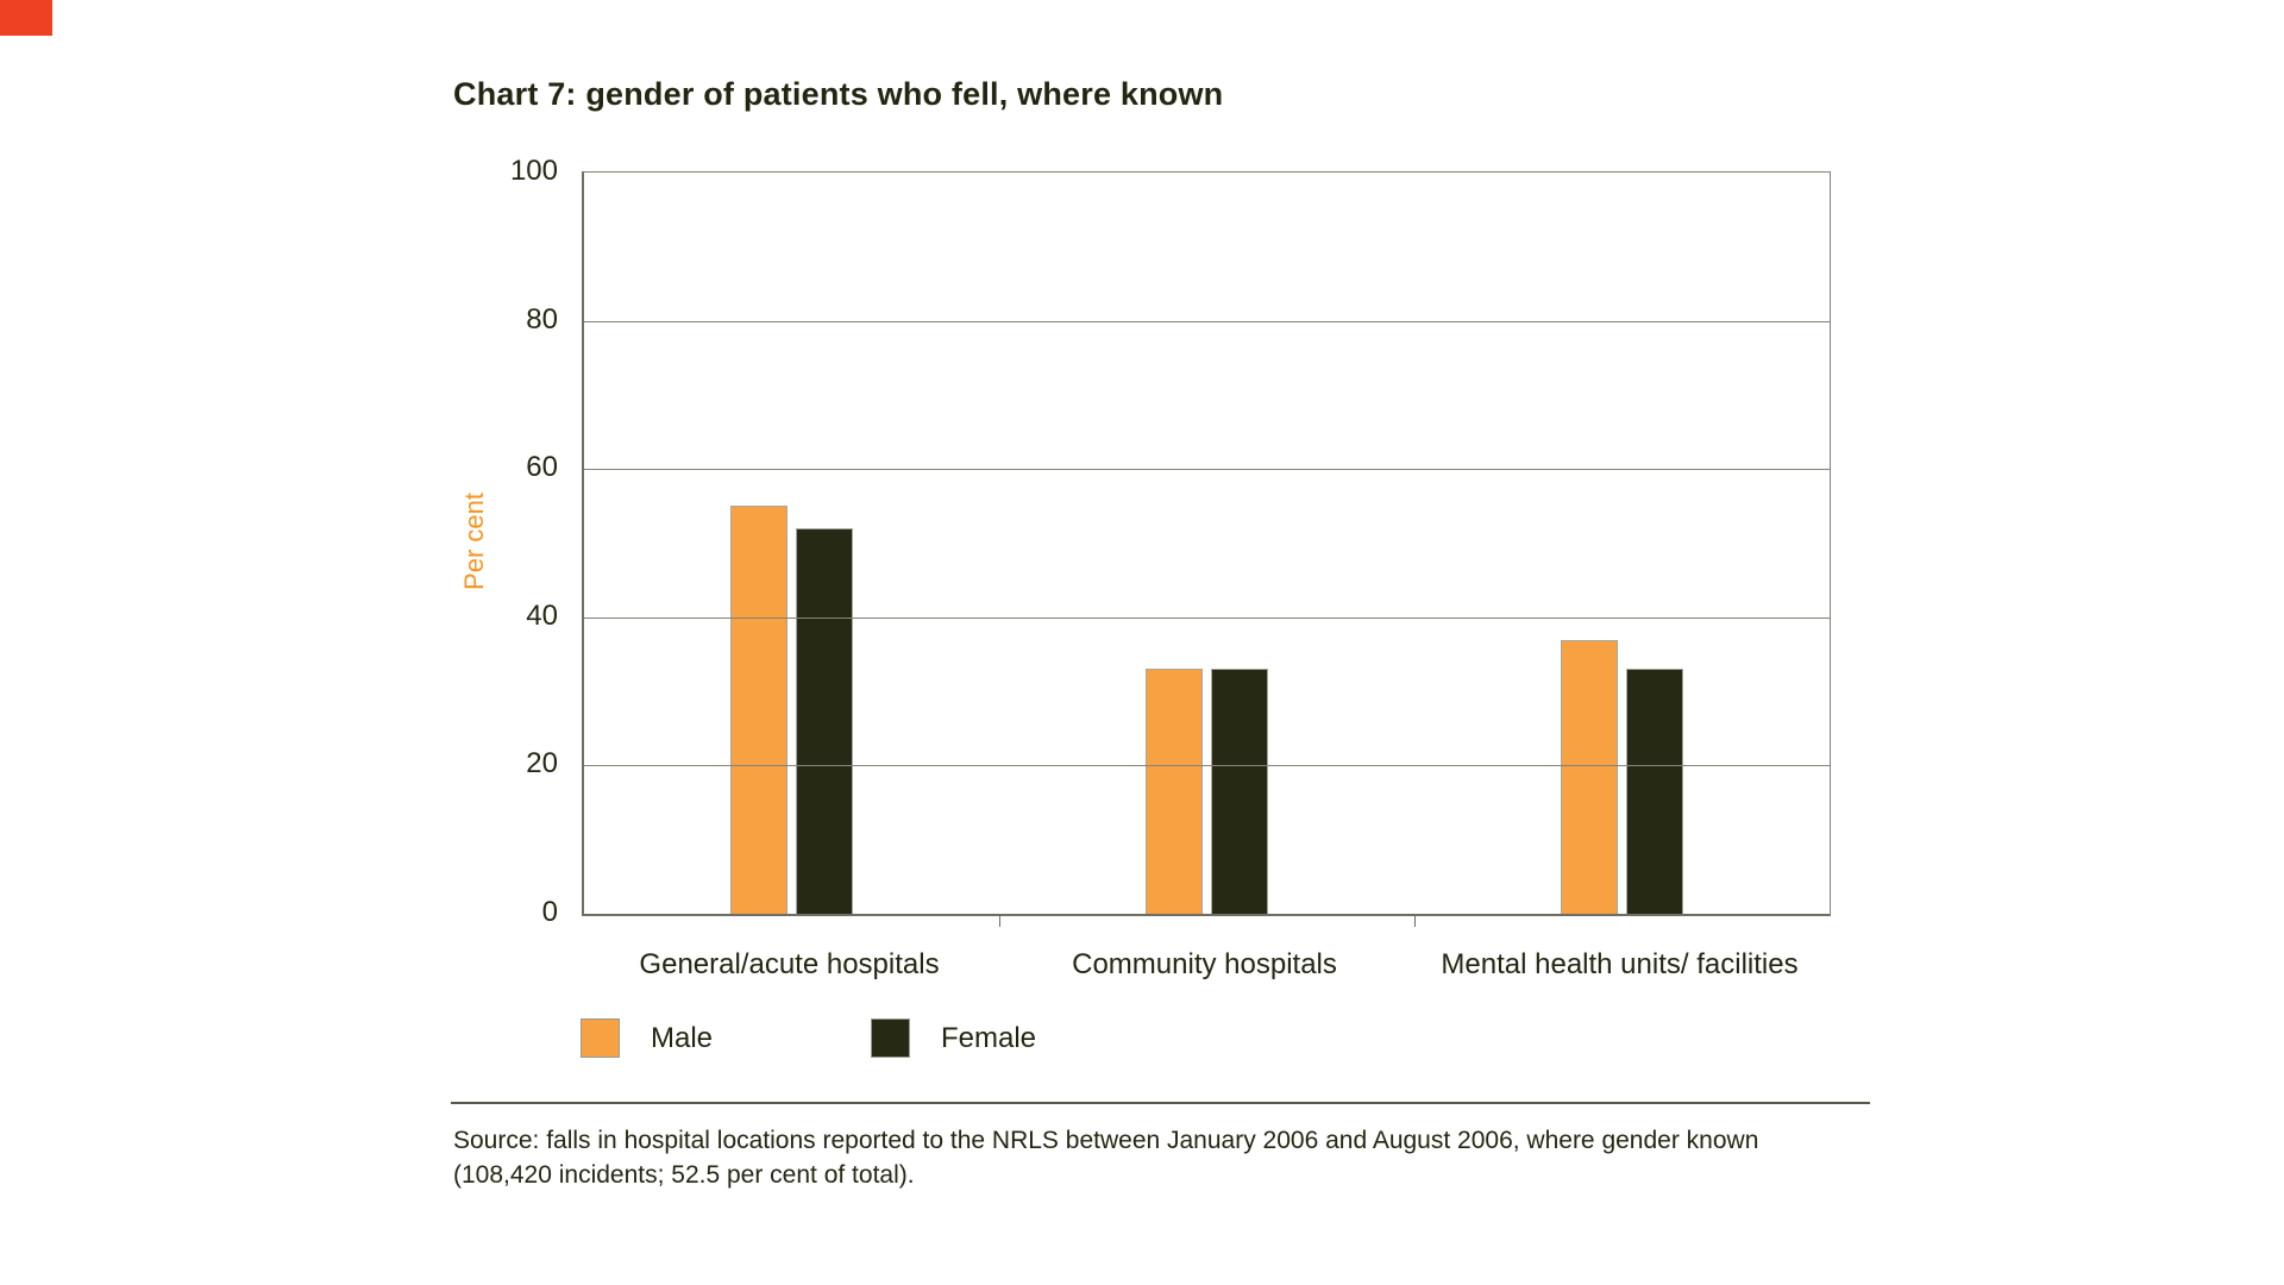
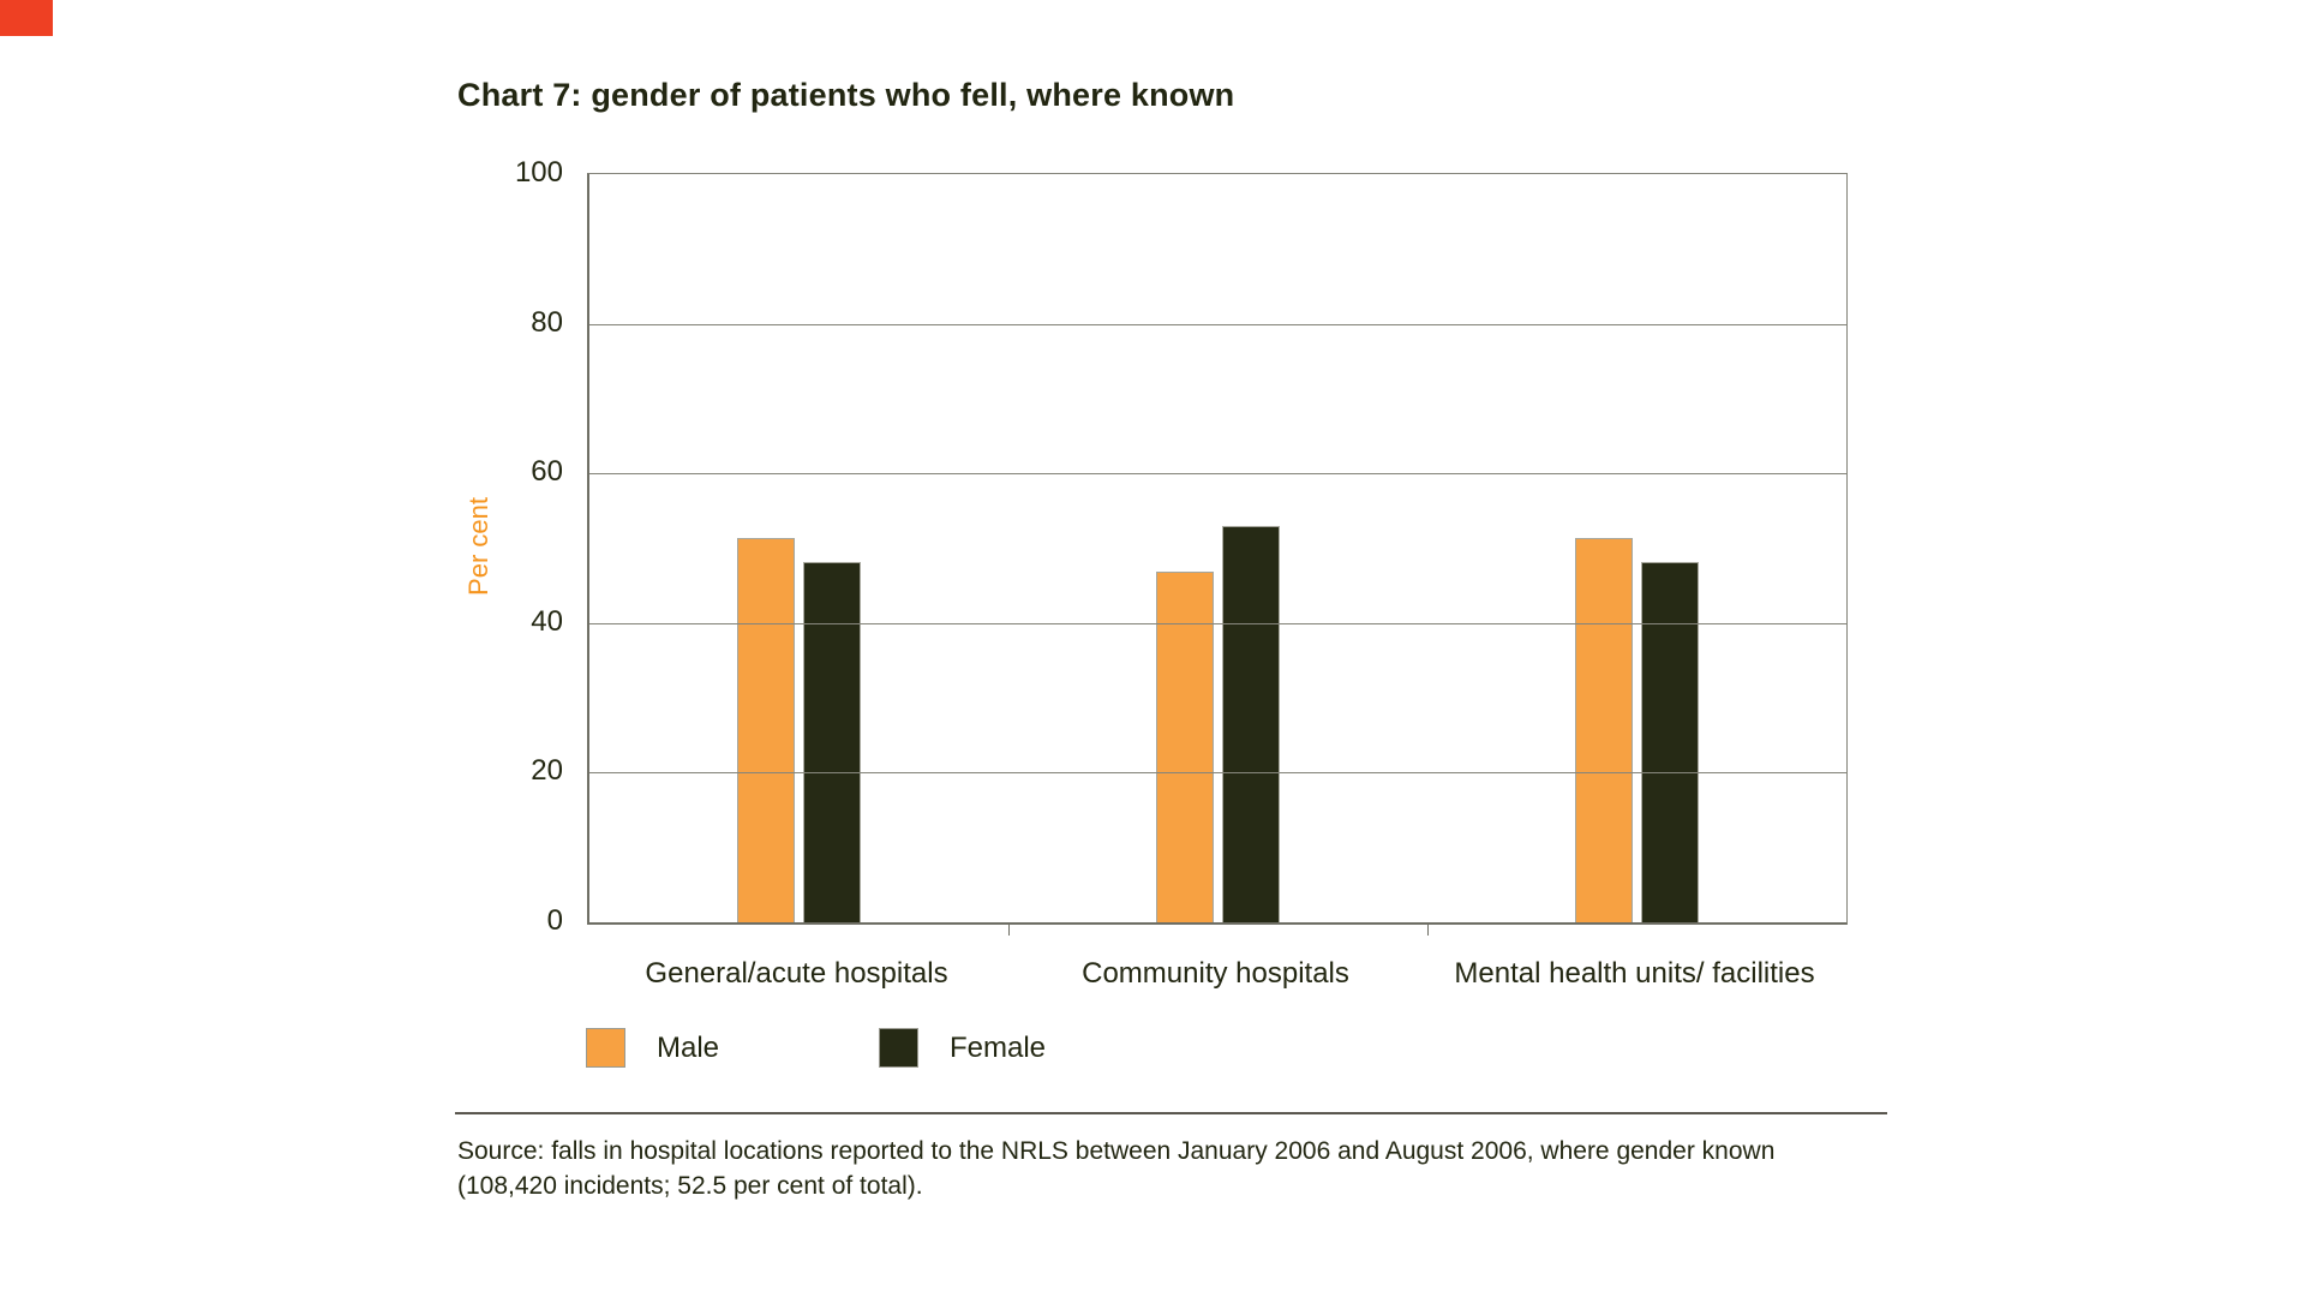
Male/General/acute hospitals: 55 -> 51
Female/General/acute hospitals: 52 -> 48
Male/Community hospitals: 33 -> 47
Female/Community hospitals: 33 -> 53
Male/Mental health units/ facilities: 37 -> 51
Female/Mental health units/ facilities: 33 -> 48
